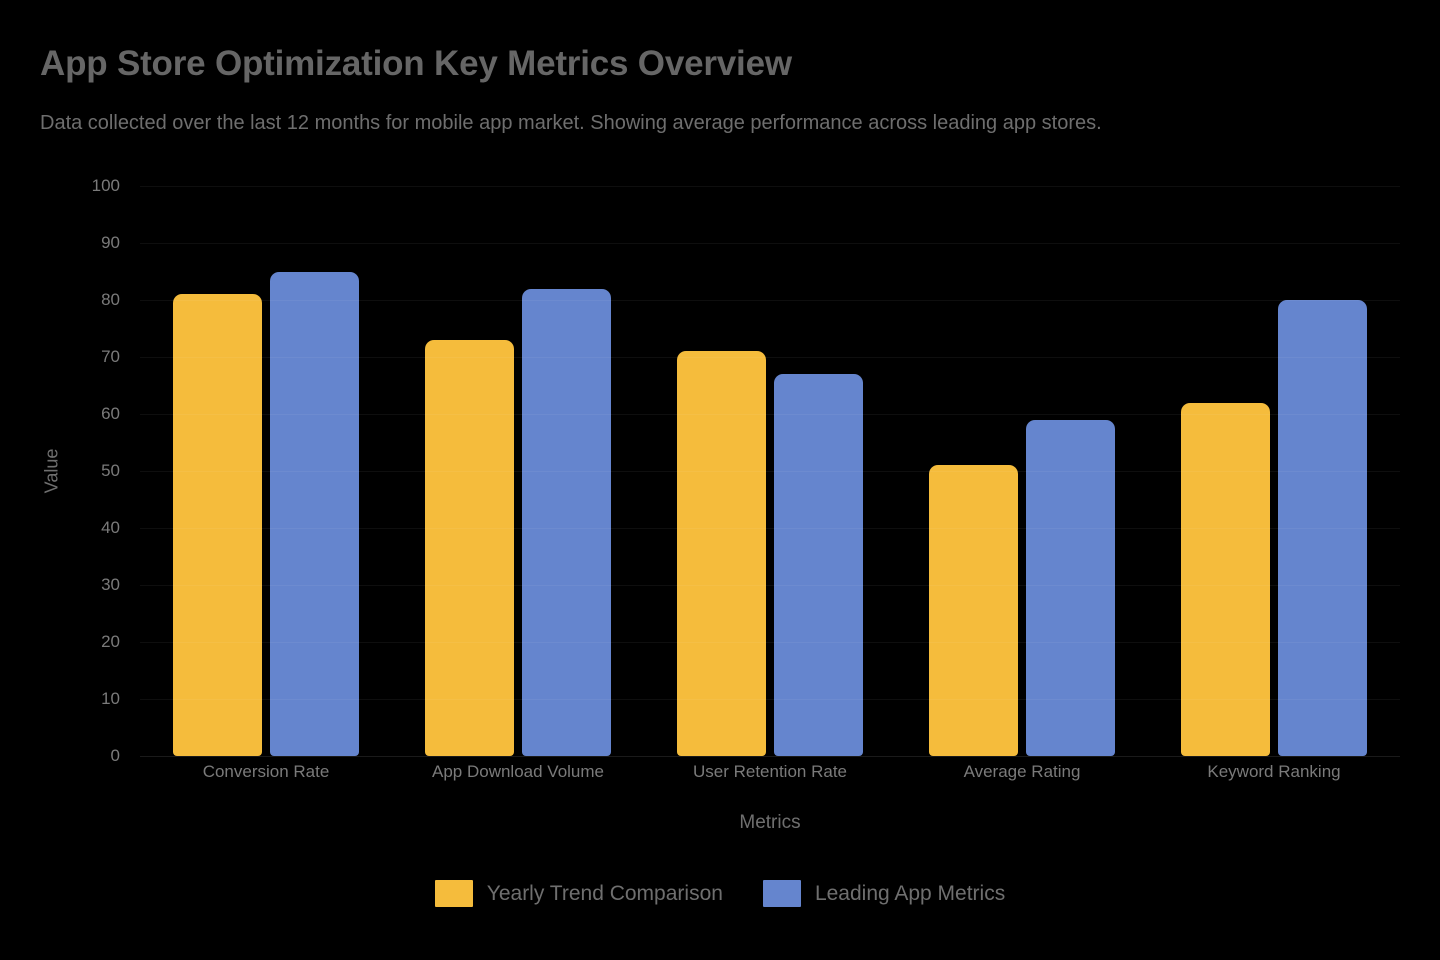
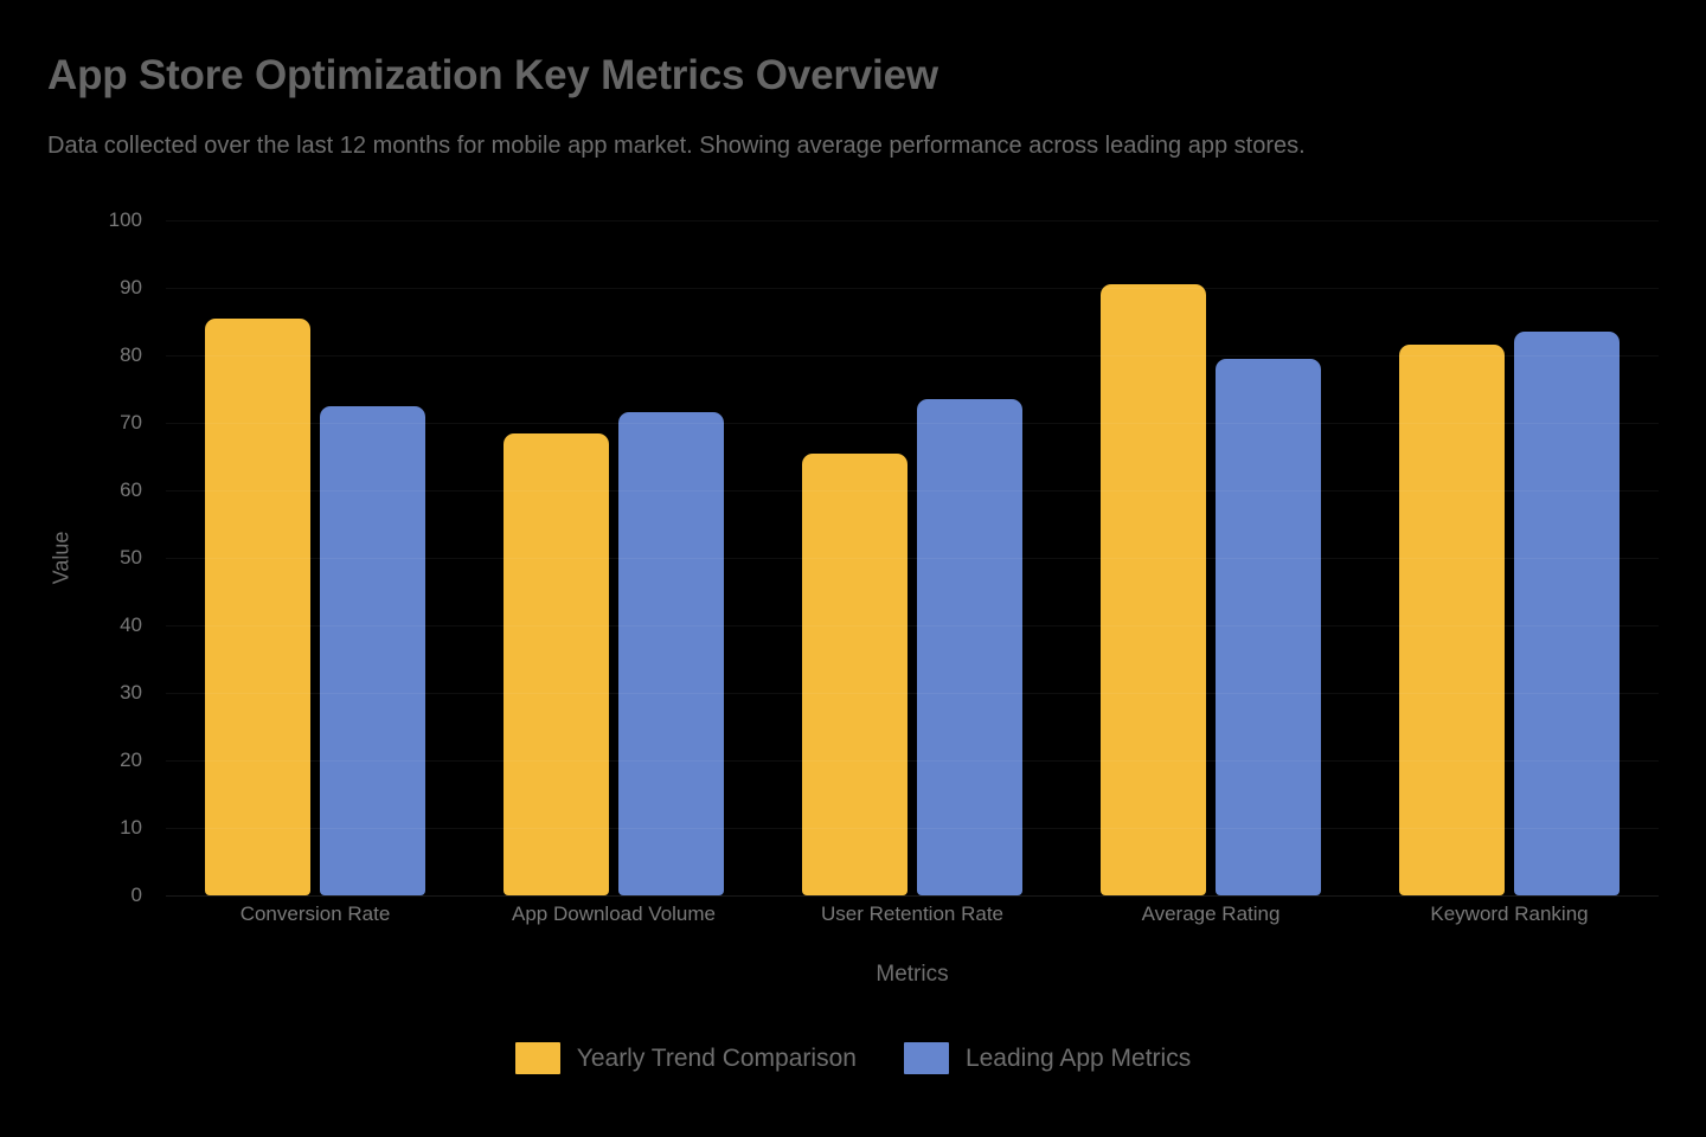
Yearly Trend Comparison/Conversion Rate: 81 -> 86
Leading App Metrics/Conversion Rate: 85 -> 72
Yearly Trend Comparison/App Download Volume: 73 -> 68
Leading App Metrics/App Download Volume: 82 -> 72
Yearly Trend Comparison/User Retention Rate: 71 -> 66
Leading App Metrics/User Retention Rate: 67 -> 74
Yearly Trend Comparison/Average Rating: 51 -> 90
Leading App Metrics/Average Rating: 59 -> 80
Yearly Trend Comparison/Keyword Ranking: 62 -> 82
Leading App Metrics/Keyword Ranking: 80 -> 84
